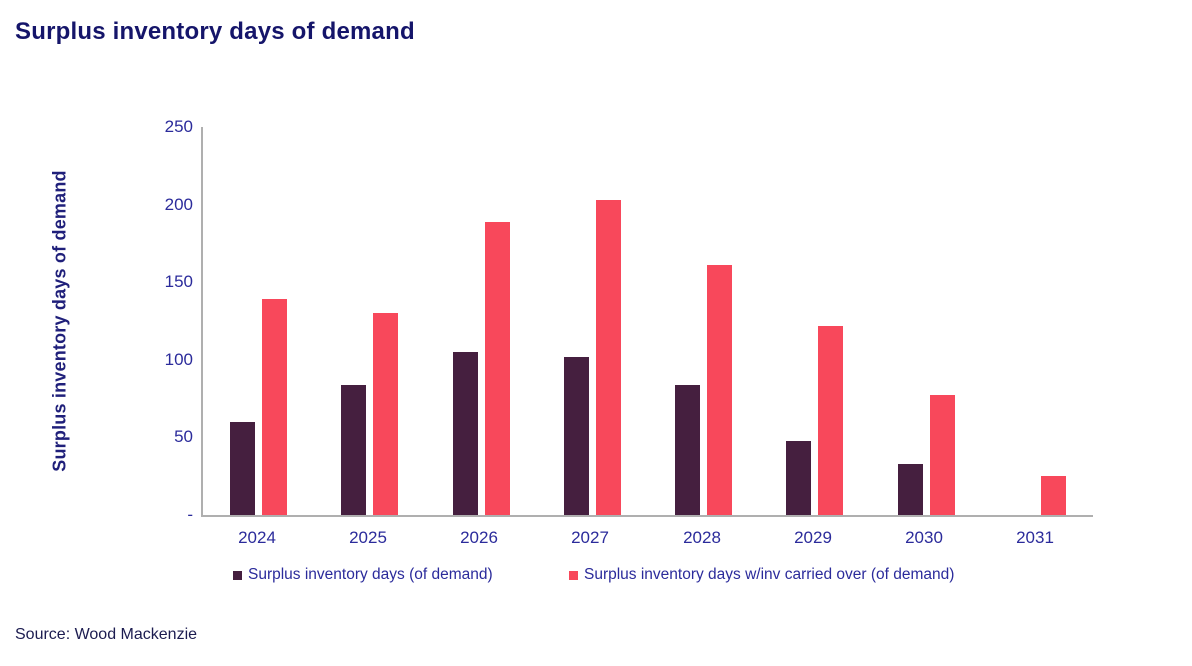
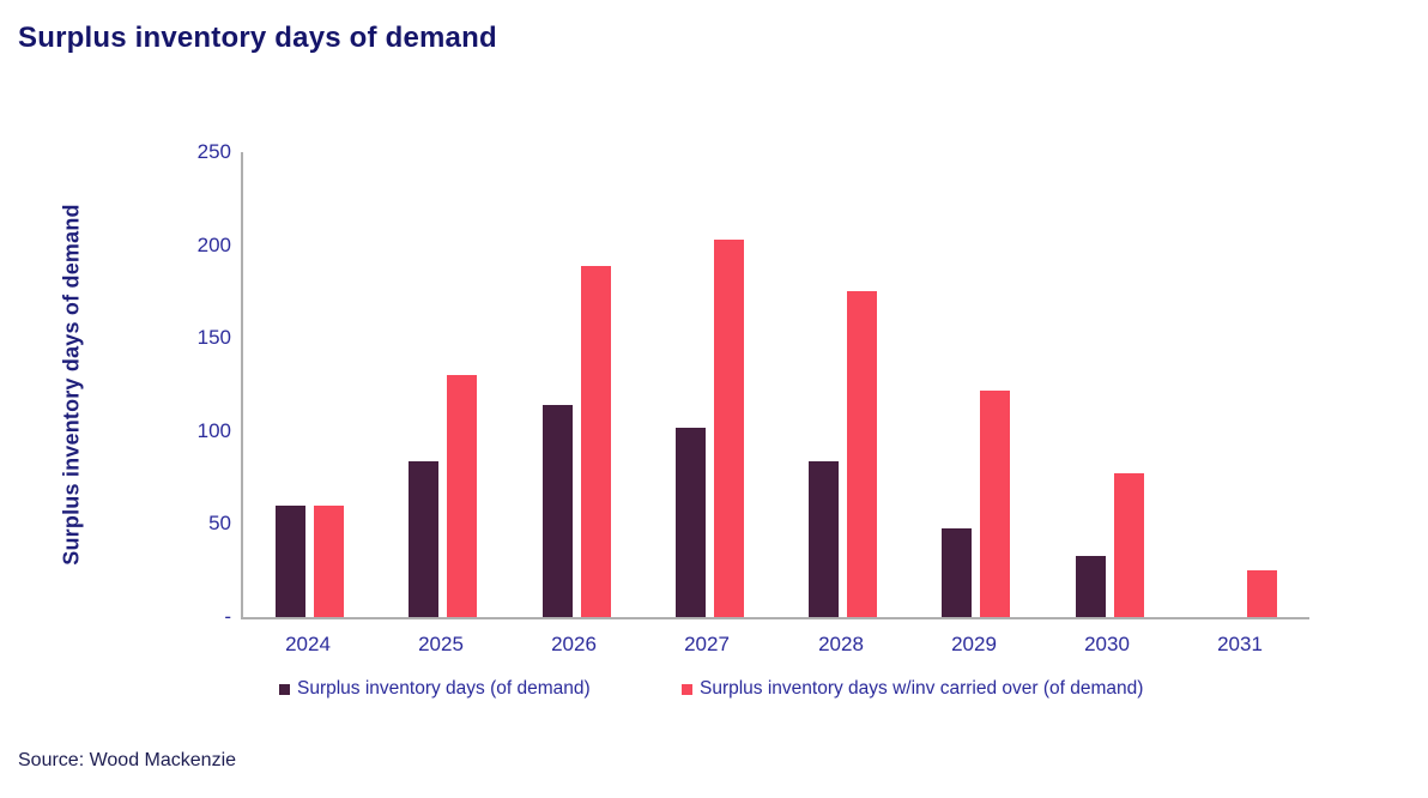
Surplus inventory days w/inv carried over (of demand)/2024: 139 -> 60
Surplus inventory days (of demand)/2026: 105 -> 114
Surplus inventory days w/inv carried over (of demand)/2028: 161 -> 175
